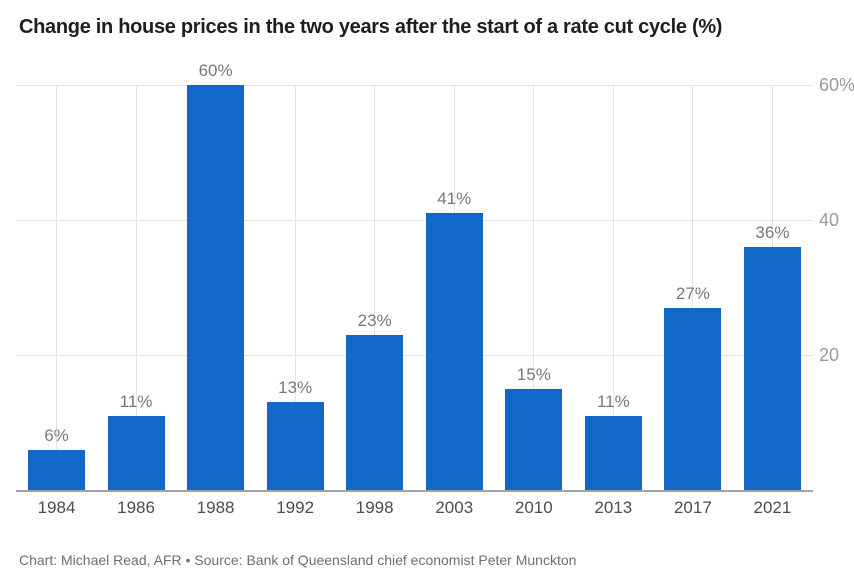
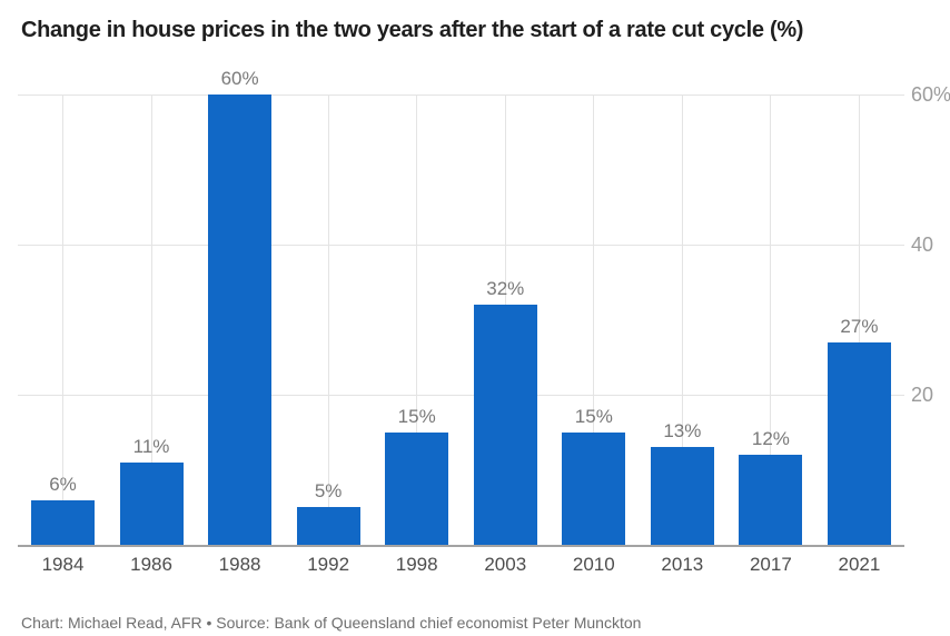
1992: 13% -> 5%
1998: 23% -> 15%
2003: 41% -> 32%
2013: 11% -> 13%
2017: 27% -> 12%
2021: 36% -> 27%
